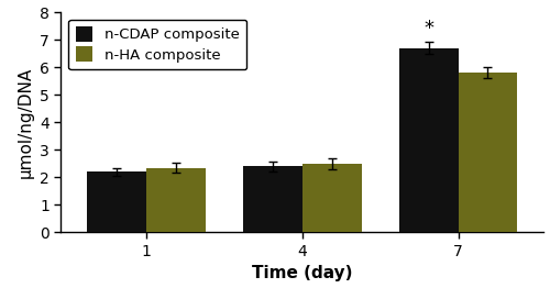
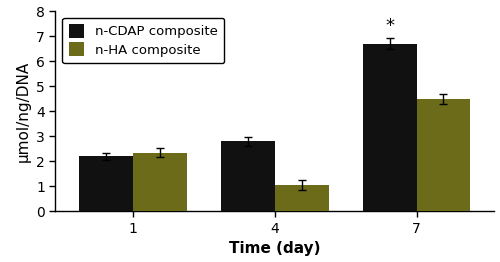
n-CDAP composite/4: 2.4 -> 2.8
n-HA composite/4: 2.50 -> 1.05
n-HA composite/7: 5.80 -> 4.50
